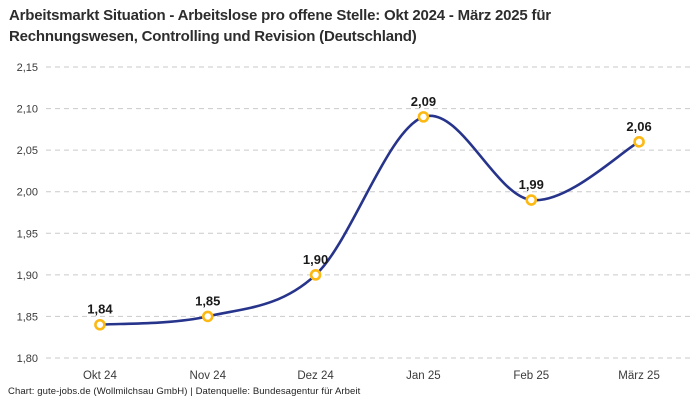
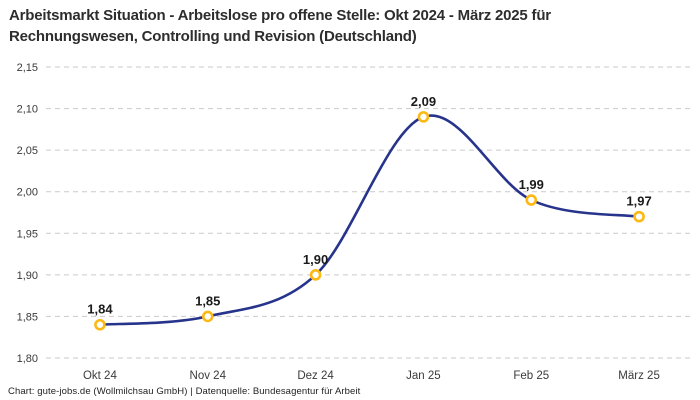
März 25: 2,06 -> 1,97
